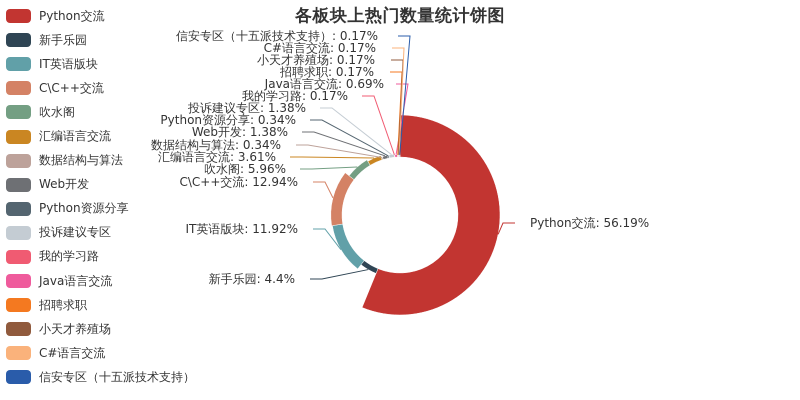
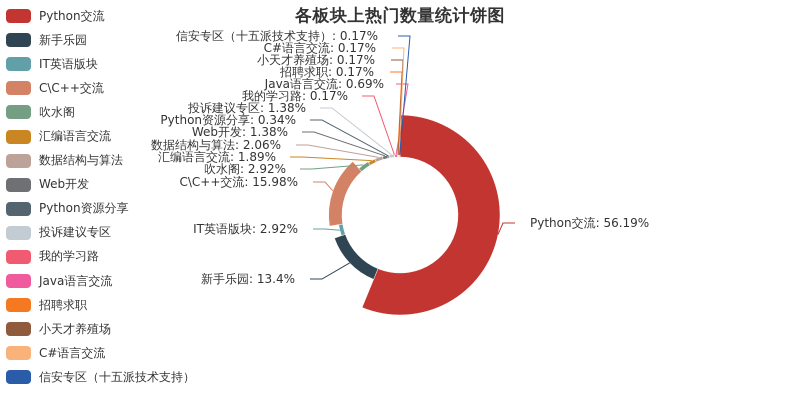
新手乐园: 4.4% -> 13.4%
IT英语版块: 11.92% -> 2.92%
C\C++交流: 12.94% -> 15.98%
吹水阁: 5.96% -> 2.92%
汇编语言交流: 3.61% -> 1.89%
数据结构与算法: 0.34% -> 2.06%
